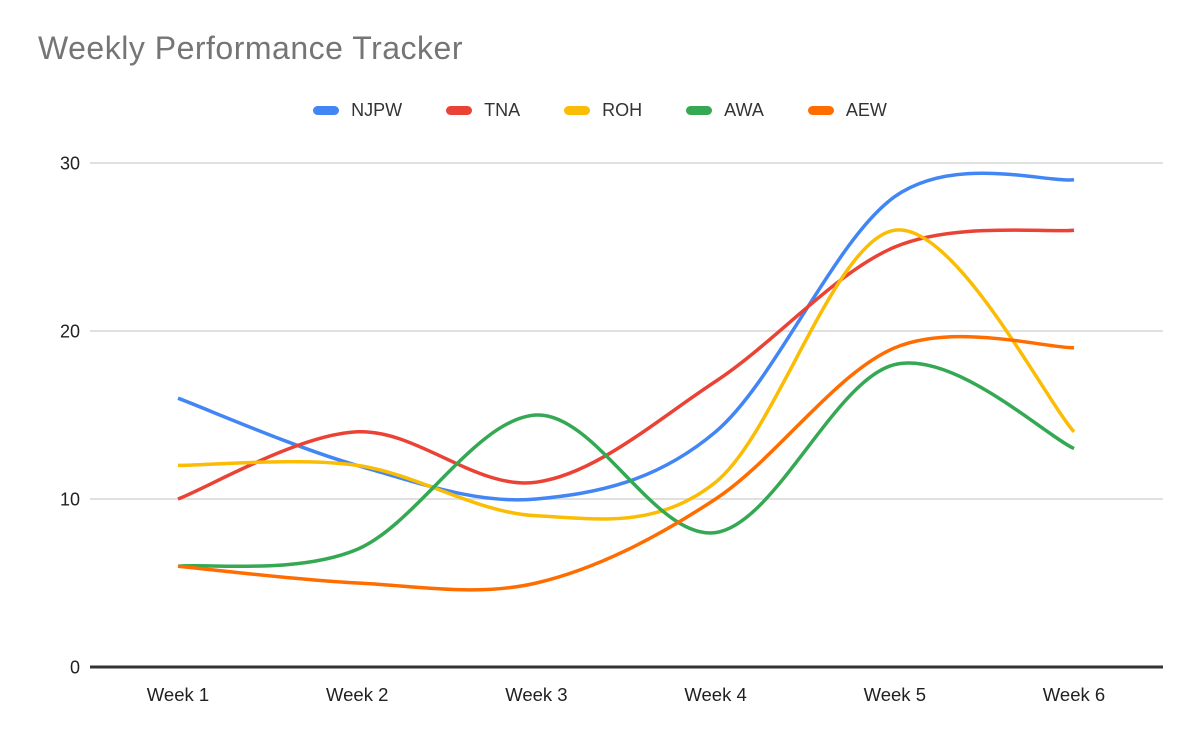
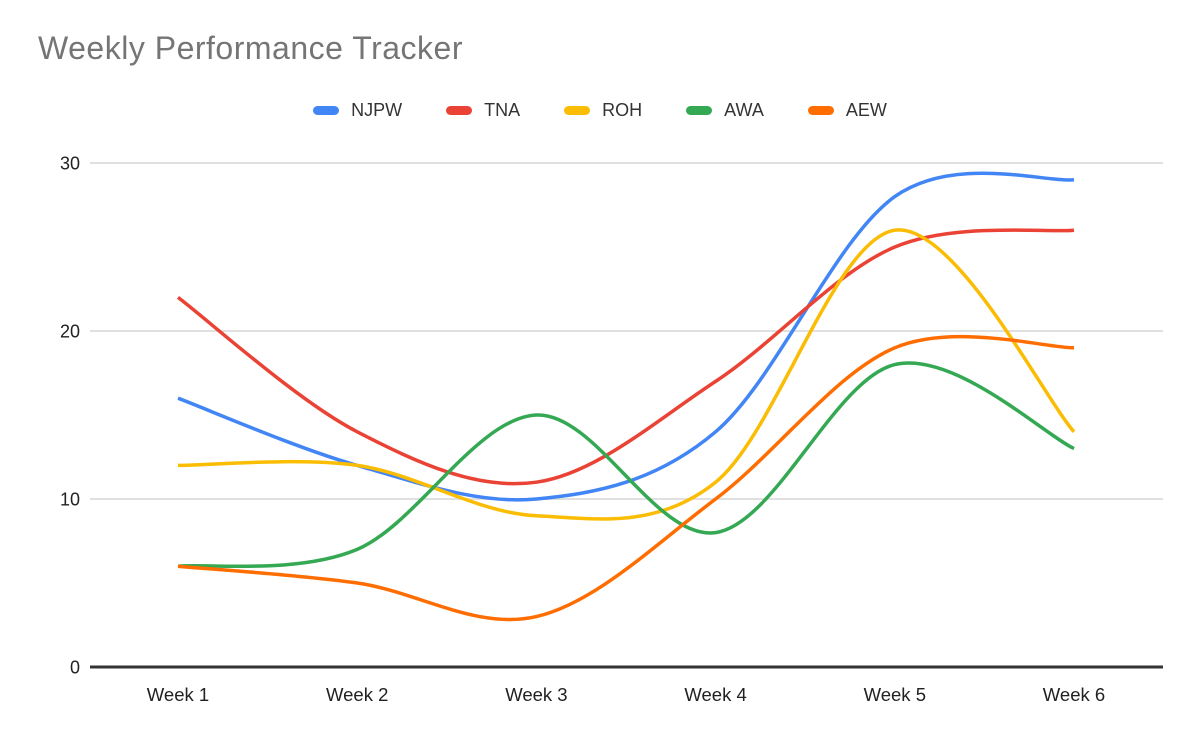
TNA/Week 1: 10 -> 22
AEW/Week 3: 5 -> 3
